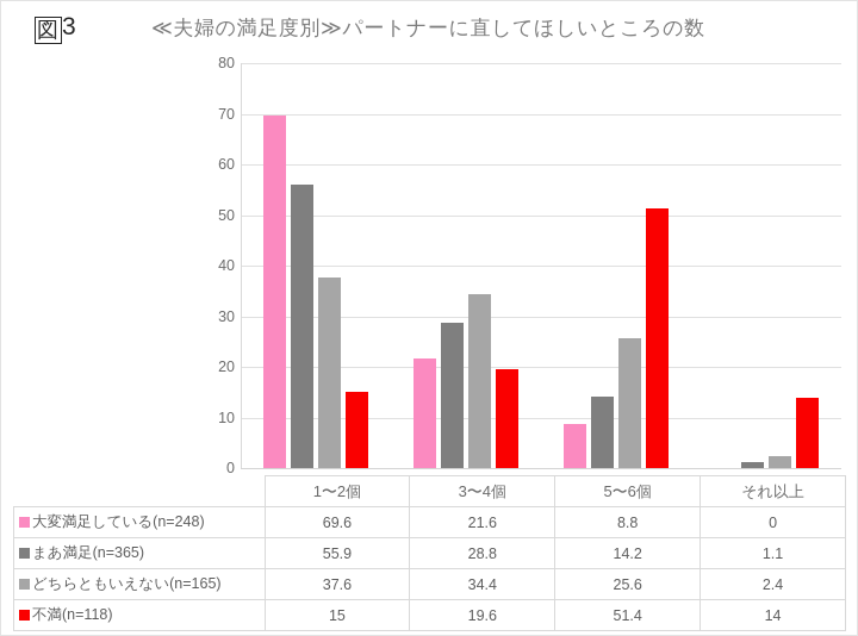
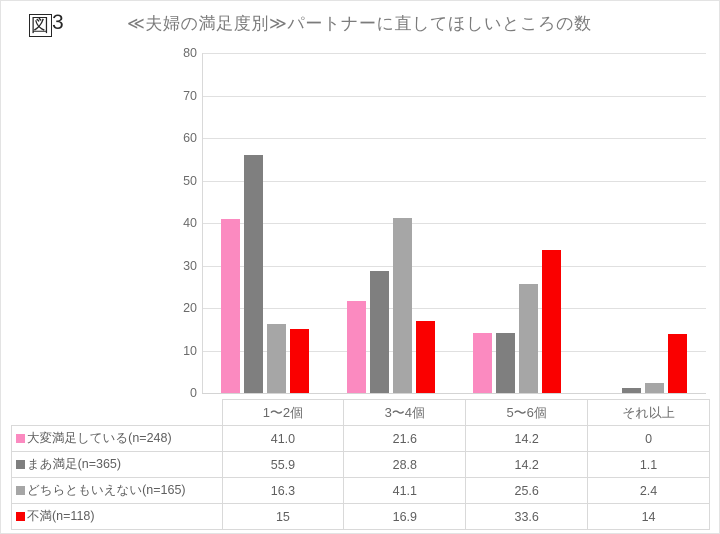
大変満足している(n=248)/1〜2個: 69.6 -> 41.0
どちらともいえない(n=165)/1〜2個: 37.6 -> 16.3
どちらともいえない(n=165)/3〜4個: 34.4 -> 41.1
不満(n=118)/3〜4個: 19.6 -> 16.9
大変満足している(n=248)/5〜6個: 8.8 -> 14.2
不満(n=118)/5〜6個: 51.4 -> 33.6
